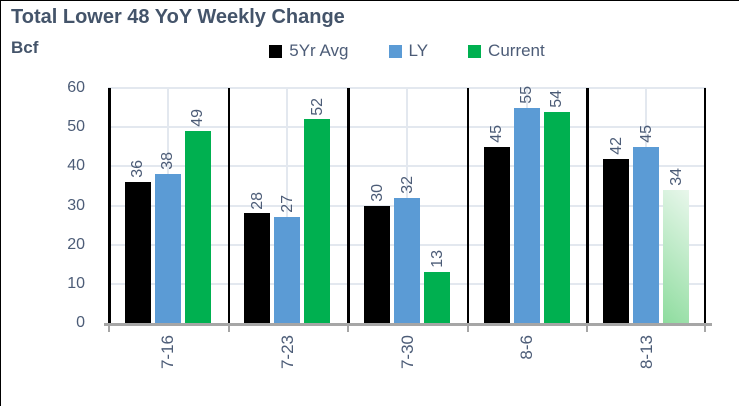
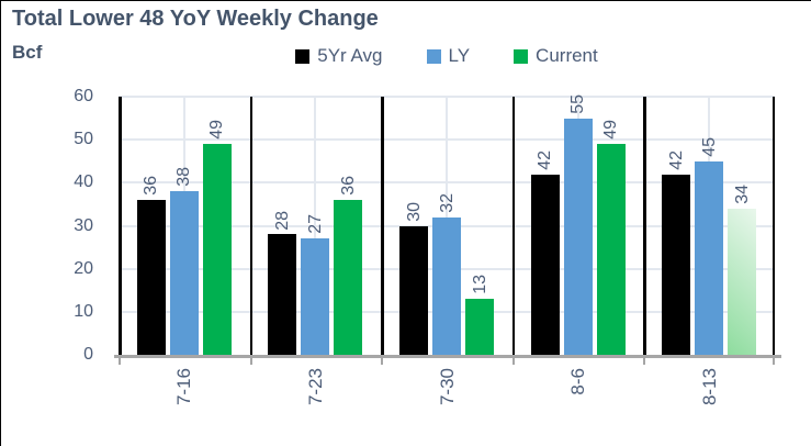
Current/7-23: 52 -> 36
5Yr Avg/8-6: 45 -> 42
Current/8-6: 54 -> 49
